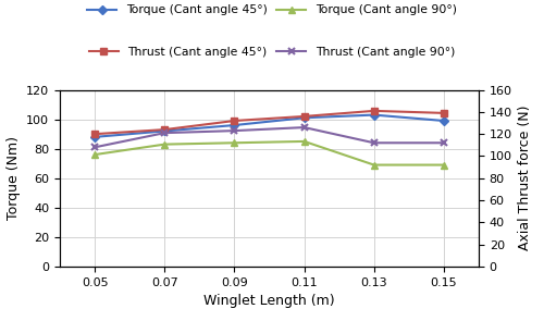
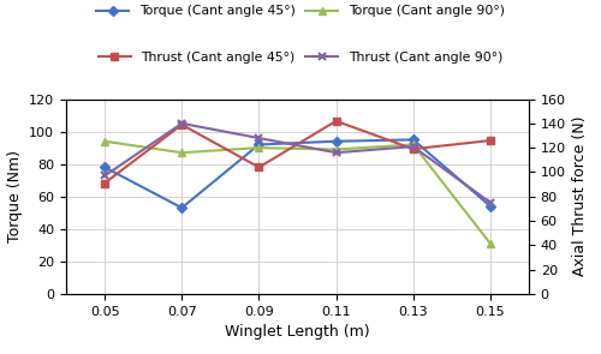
Torque (Cant angle 45°)/0.05: 88 -> 78
Torque (Cant angle 90°)/0.05: 76 -> 94
Thrust (Cant angle 45°)/0.05: 120 -> 91
Thrust (Cant angle 90°)/0.05: 108 -> 97
Torque (Cant angle 45°)/0.07: 92 -> 53
Torque (Cant angle 90°)/0.07: 83 -> 87
Thrust (Cant angle 45°)/0.07: 124 -> 139
Thrust (Cant angle 90°)/0.07: 121 -> 140
Torque (Cant angle 45°)/0.09: 96 -> 92
Torque (Cant angle 90°)/0.09: 84 -> 90
Thrust (Cant angle 45°)/0.09: 132 -> 104
Thrust (Cant angle 90°)/0.09: 123 -> 128
Torque (Cant angle 45°)/0.11: 101 -> 94
Torque (Cant angle 90°)/0.11: 85 -> 89
Thrust (Cant angle 45°)/0.11: 136 -> 142
Thrust (Cant angle 90°)/0.11: 126 -> 116
Torque (Cant angle 45°)/0.13: 103 -> 95
Torque (Cant angle 90°)/0.13: 69 -> 92
Thrust (Cant angle 45°)/0.13: 141 -> 119
Thrust (Cant angle 90°)/0.13: 112 -> 121
Torque (Cant angle 45°)/0.15: 99 -> 54
Torque (Cant angle 90°)/0.15: 69 -> 31
Thrust (Cant angle 45°)/0.15: 139 -> 126
Thrust (Cant angle 90°)/0.15: 112 -> 75
